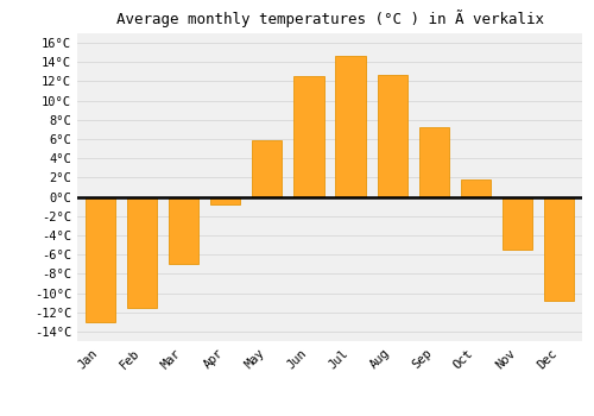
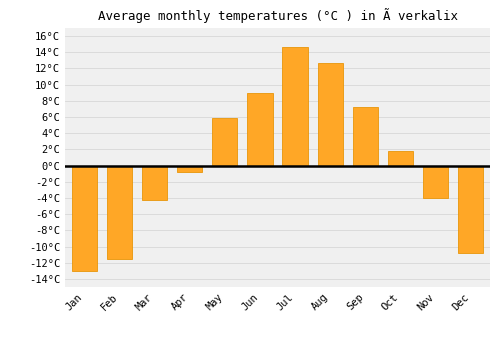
Mar: -7.0°C -> -4.2°C
Jun: 12.5°C -> 9.0°C
Nov: -5.5°C -> -4.0°C
